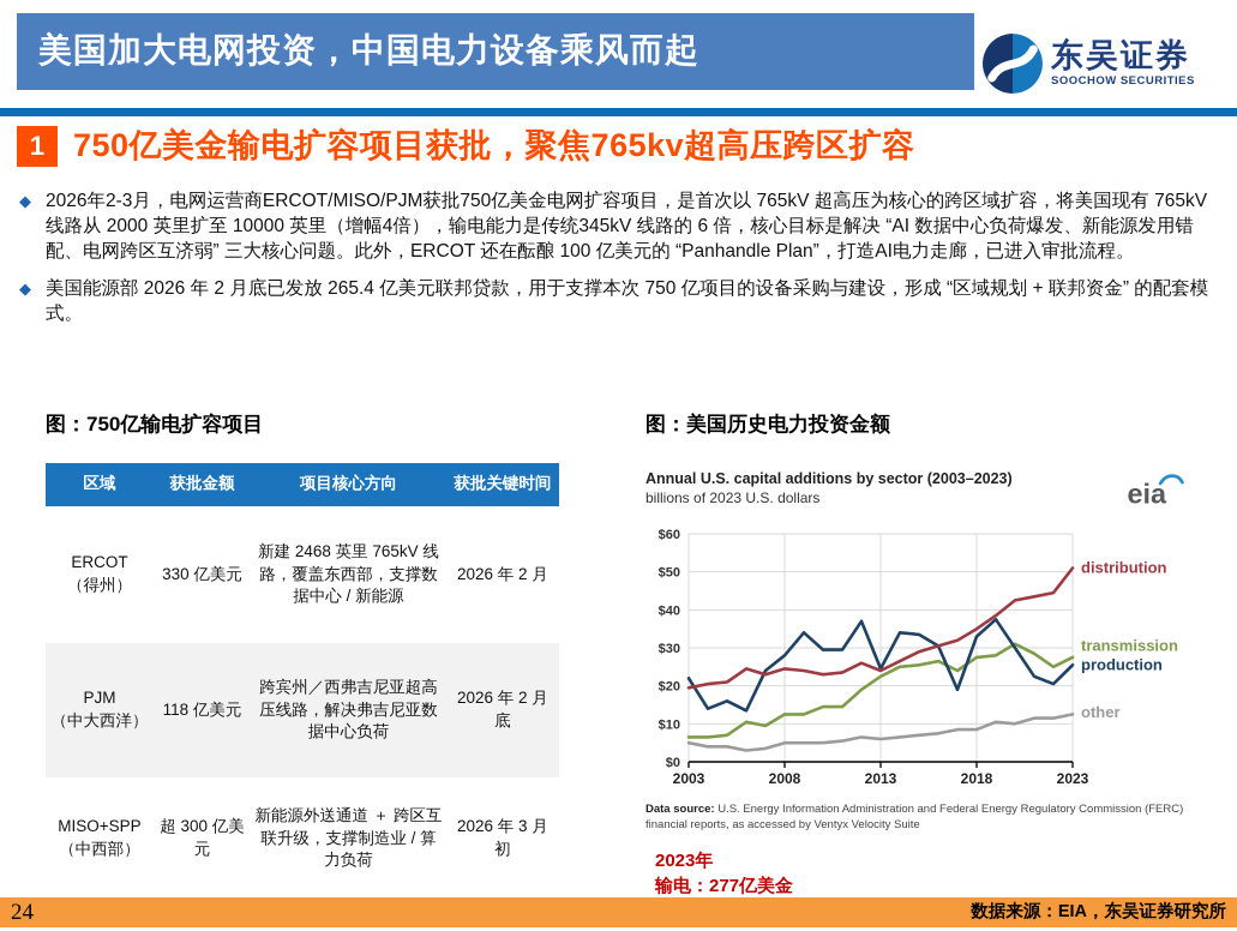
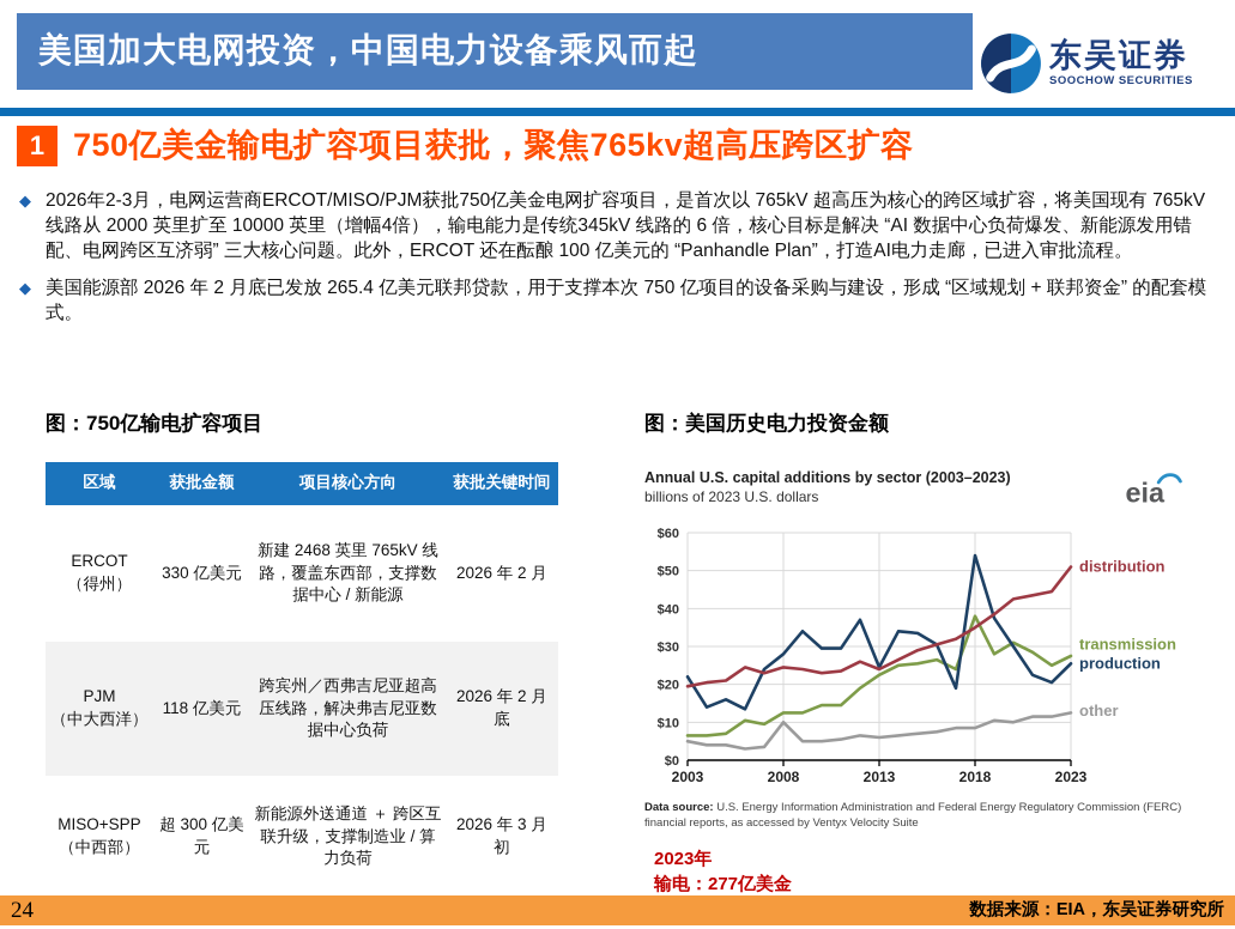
other/2008: $5 -> $10
transmission/2018: $28 -> $38
production/2018: $33 -> $54
